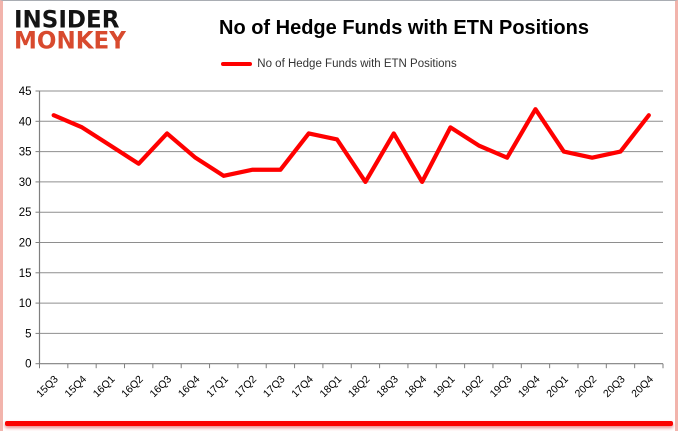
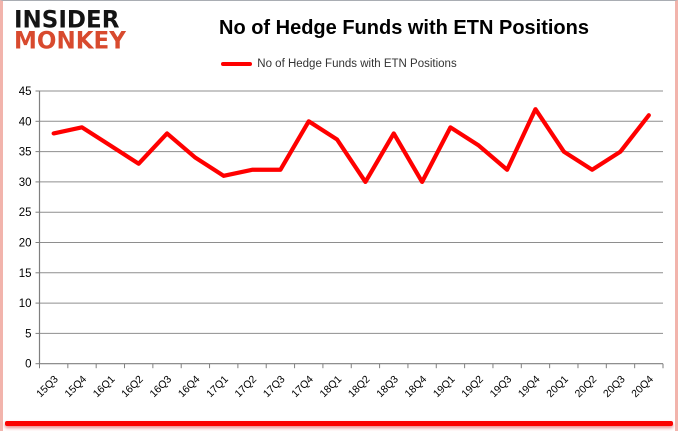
15Q3: 41 -> 38
17Q4: 38 -> 40
19Q3: 34 -> 32
20Q2: 34 -> 32
